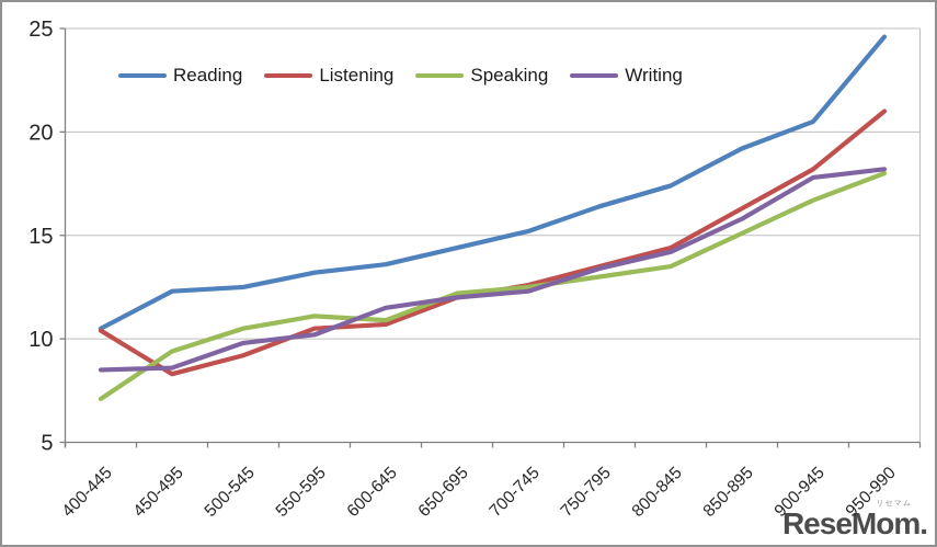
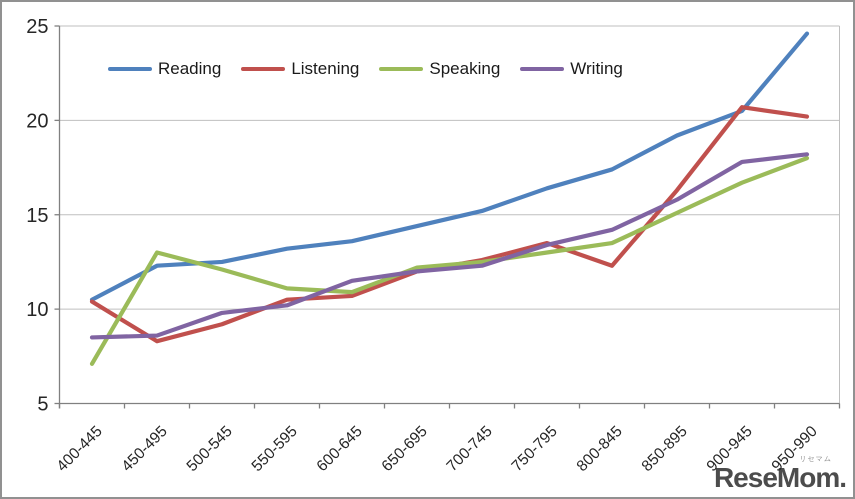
Speaking/450-495: 9.4 -> 13.0
Speaking/500-545: 10.5 -> 12.1
Listening/800-845: 14.4 -> 12.3
Listening/900-945: 18.2 -> 20.7
Listening/950-990: 21.0 -> 20.2
